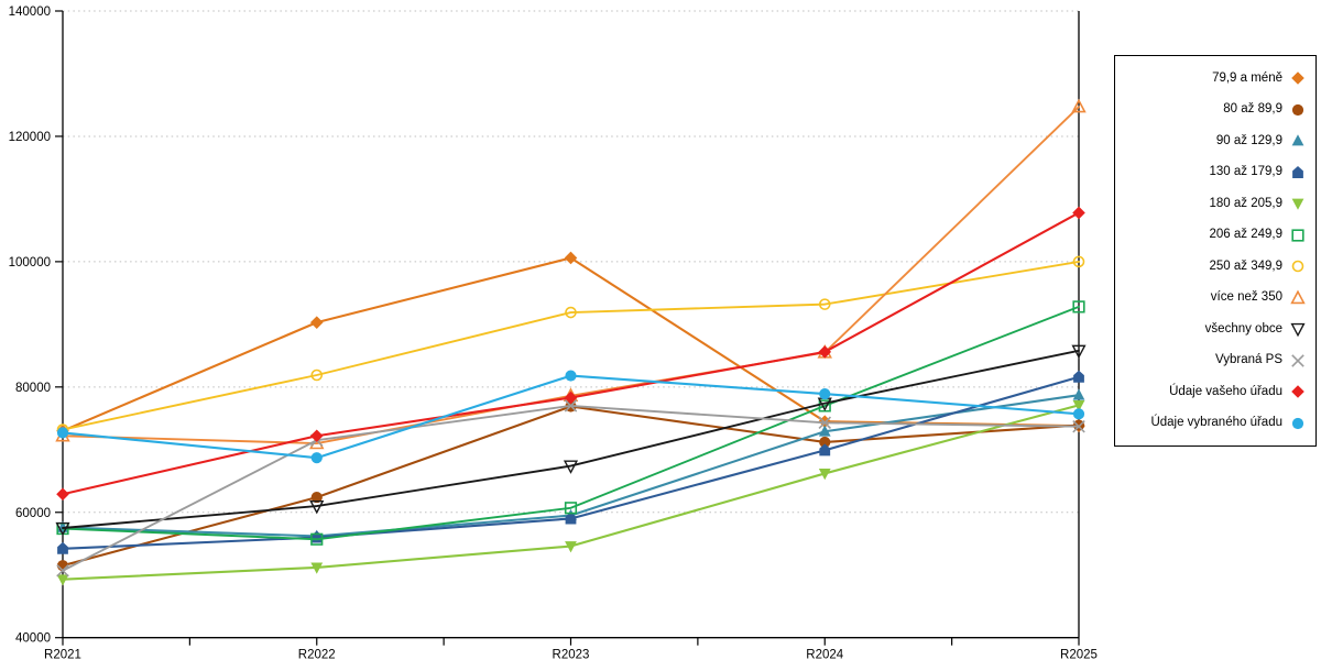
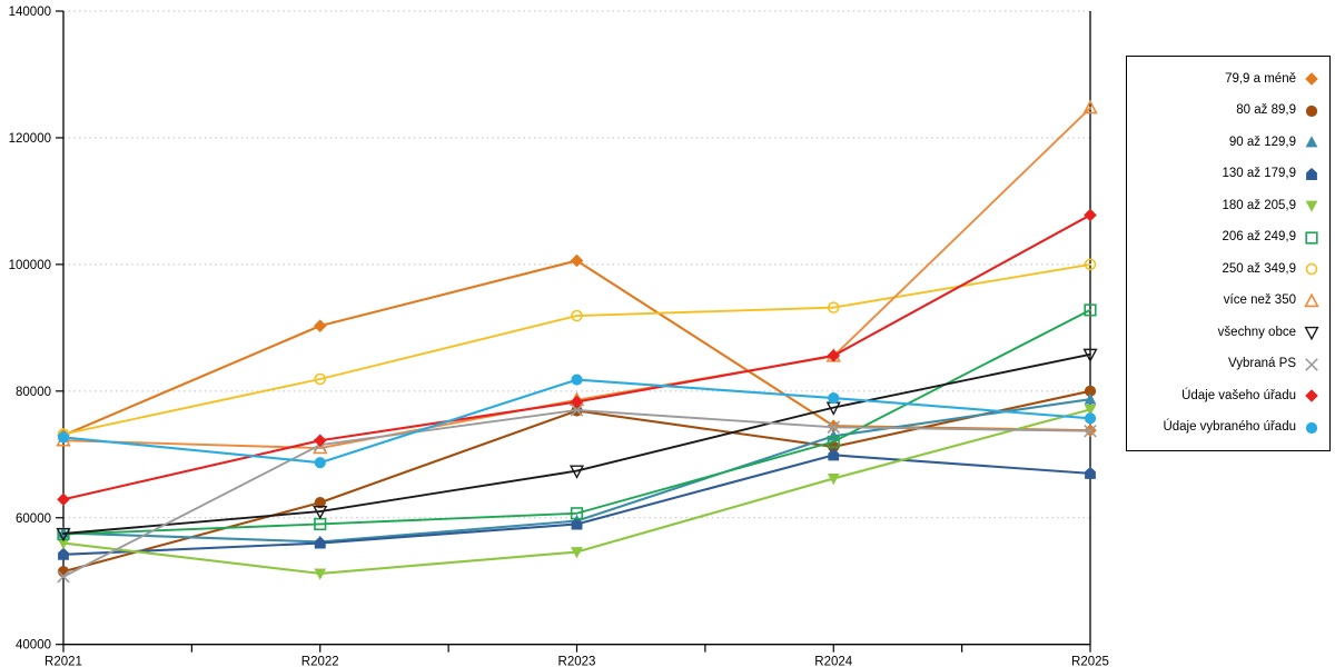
180 až 205,9/R2021: 49000 -> 56000
206 až 249,9/R2022: 56000 -> 59000
206 až 249,9/R2024: 77000 -> 72000
80 až 89,9/R2025: 74000 -> 80000
130 až 179,9/R2025: 82000 -> 67000
